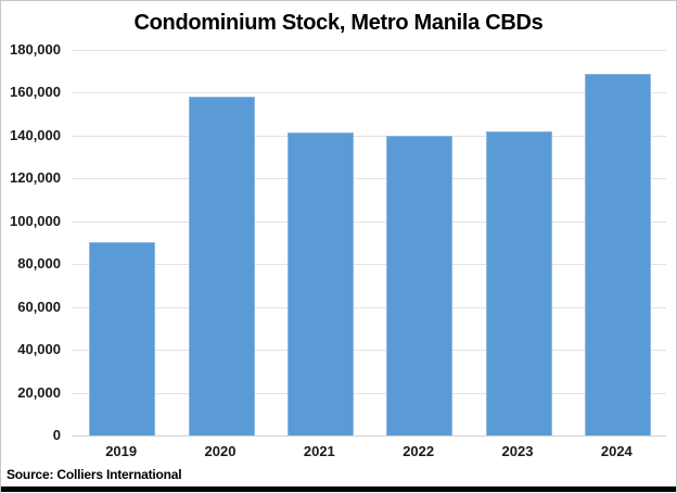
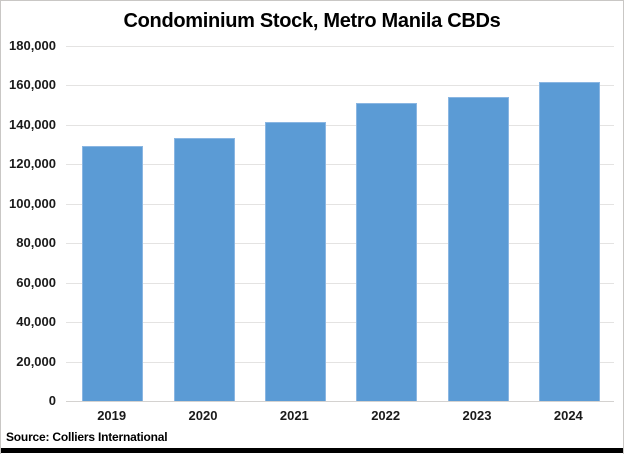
2019: 90000 -> 130000
2020: 158000 -> 134000
2022: 140000 -> 151000
2023: 142000 -> 154000
2024: 169000 -> 162000
